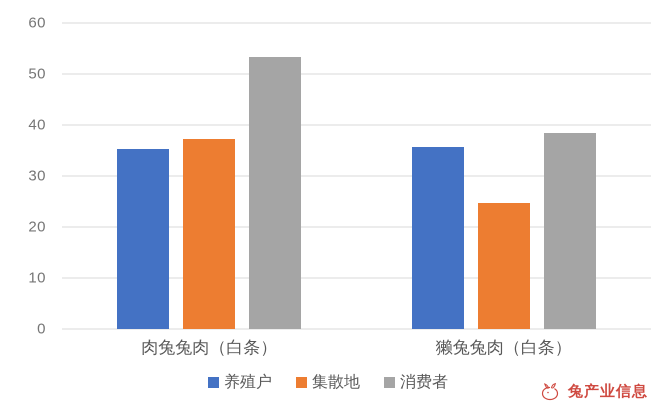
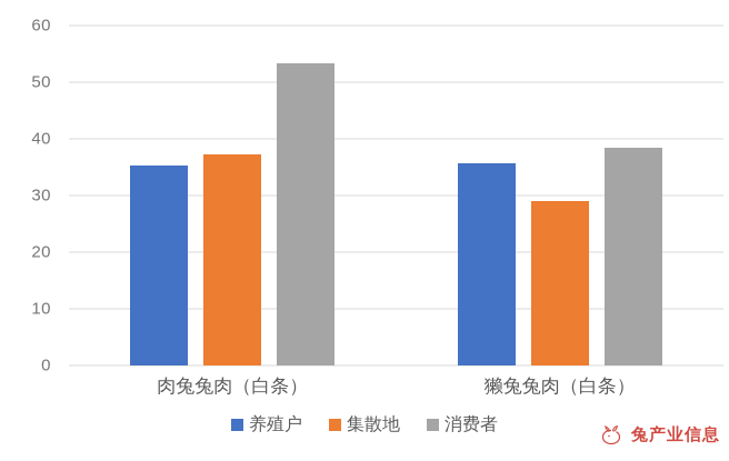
集散地/獭兔兔肉（白条）: 25 -> 29
